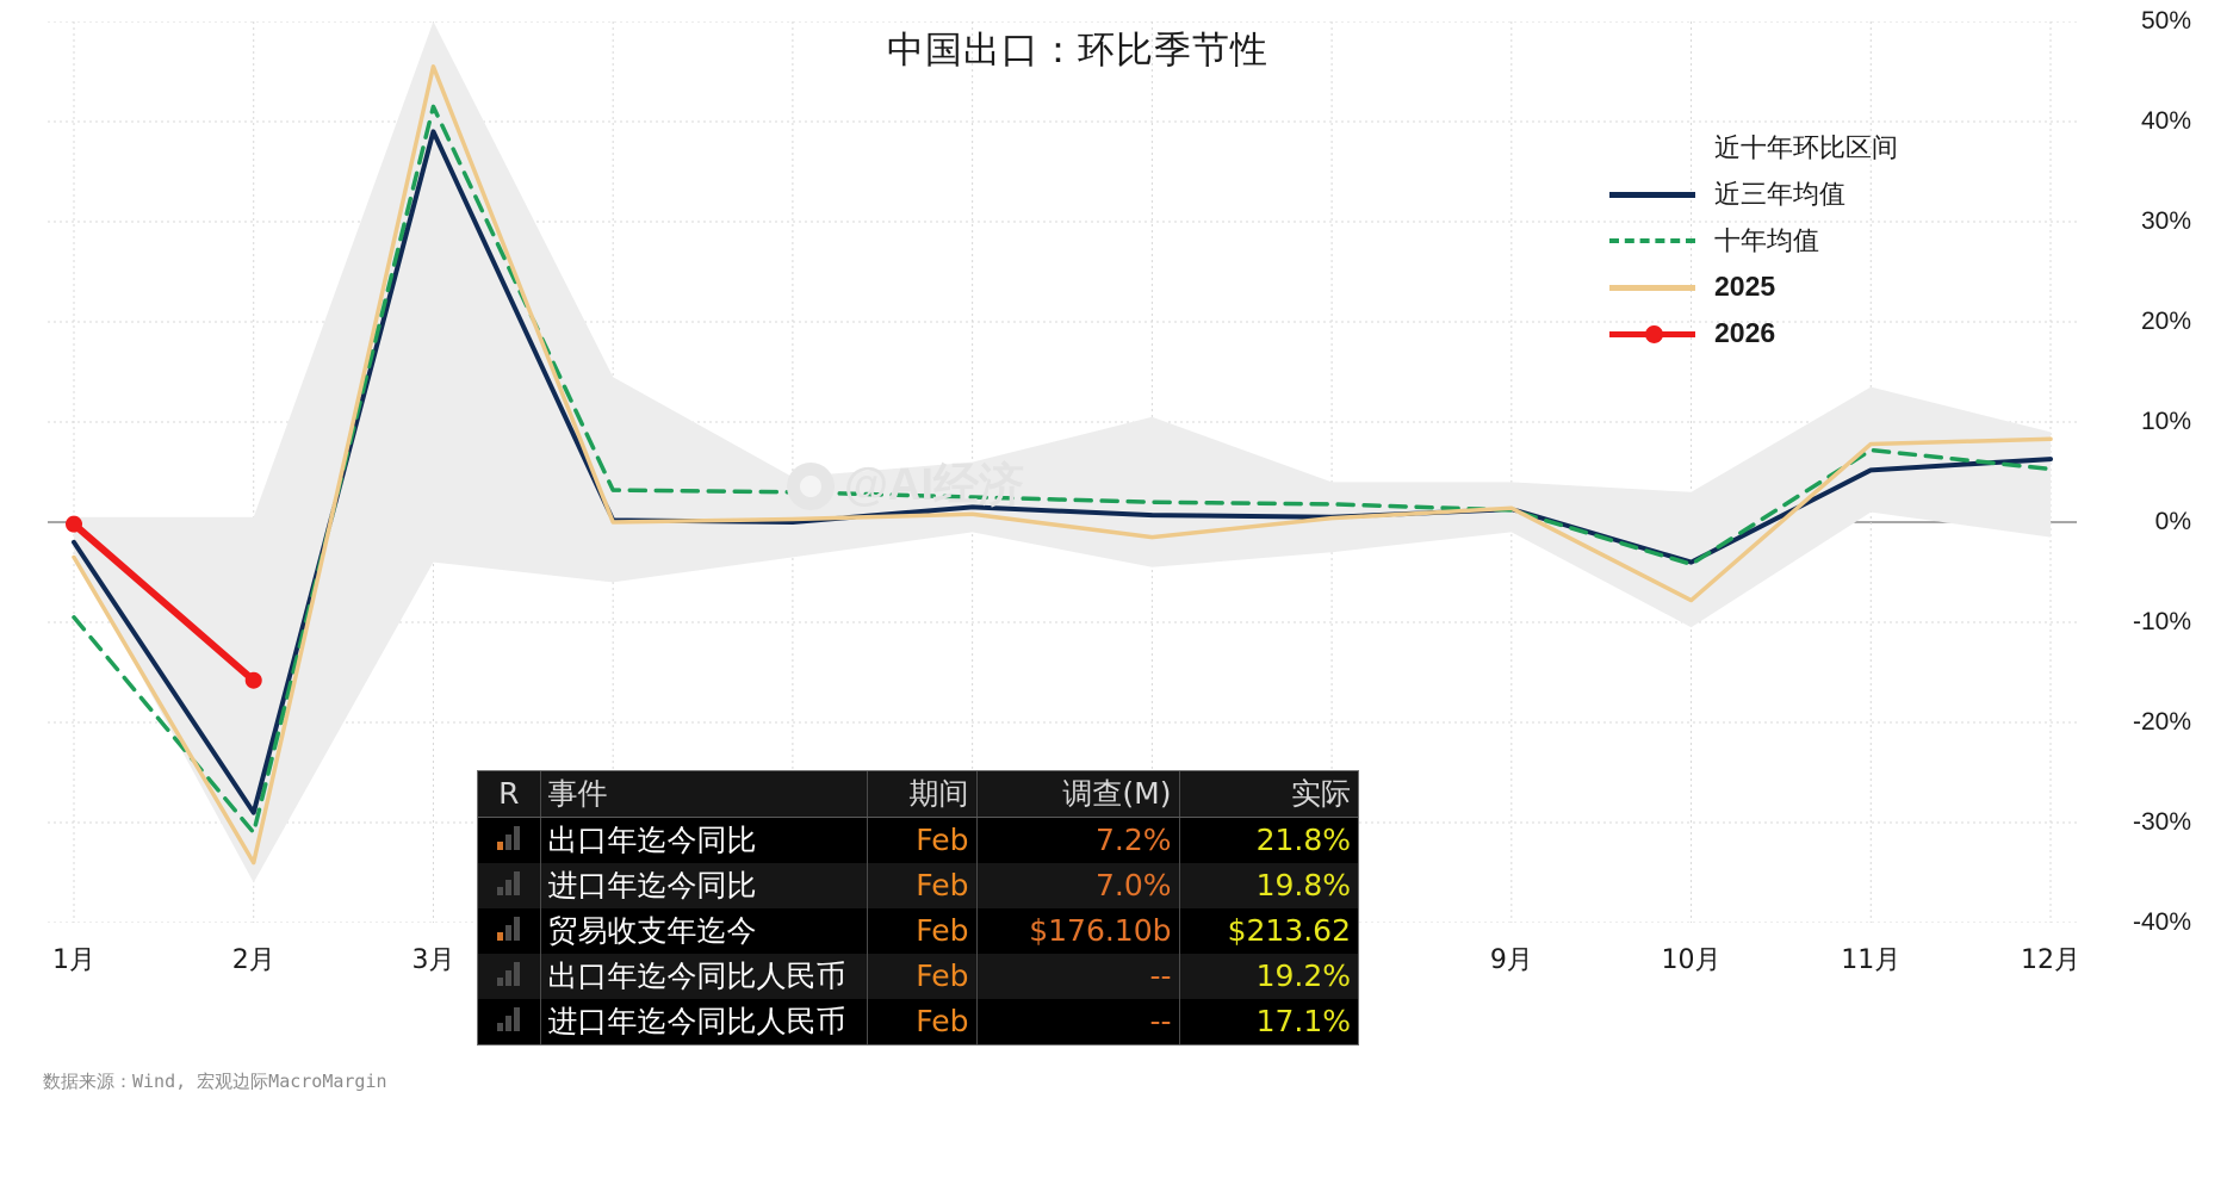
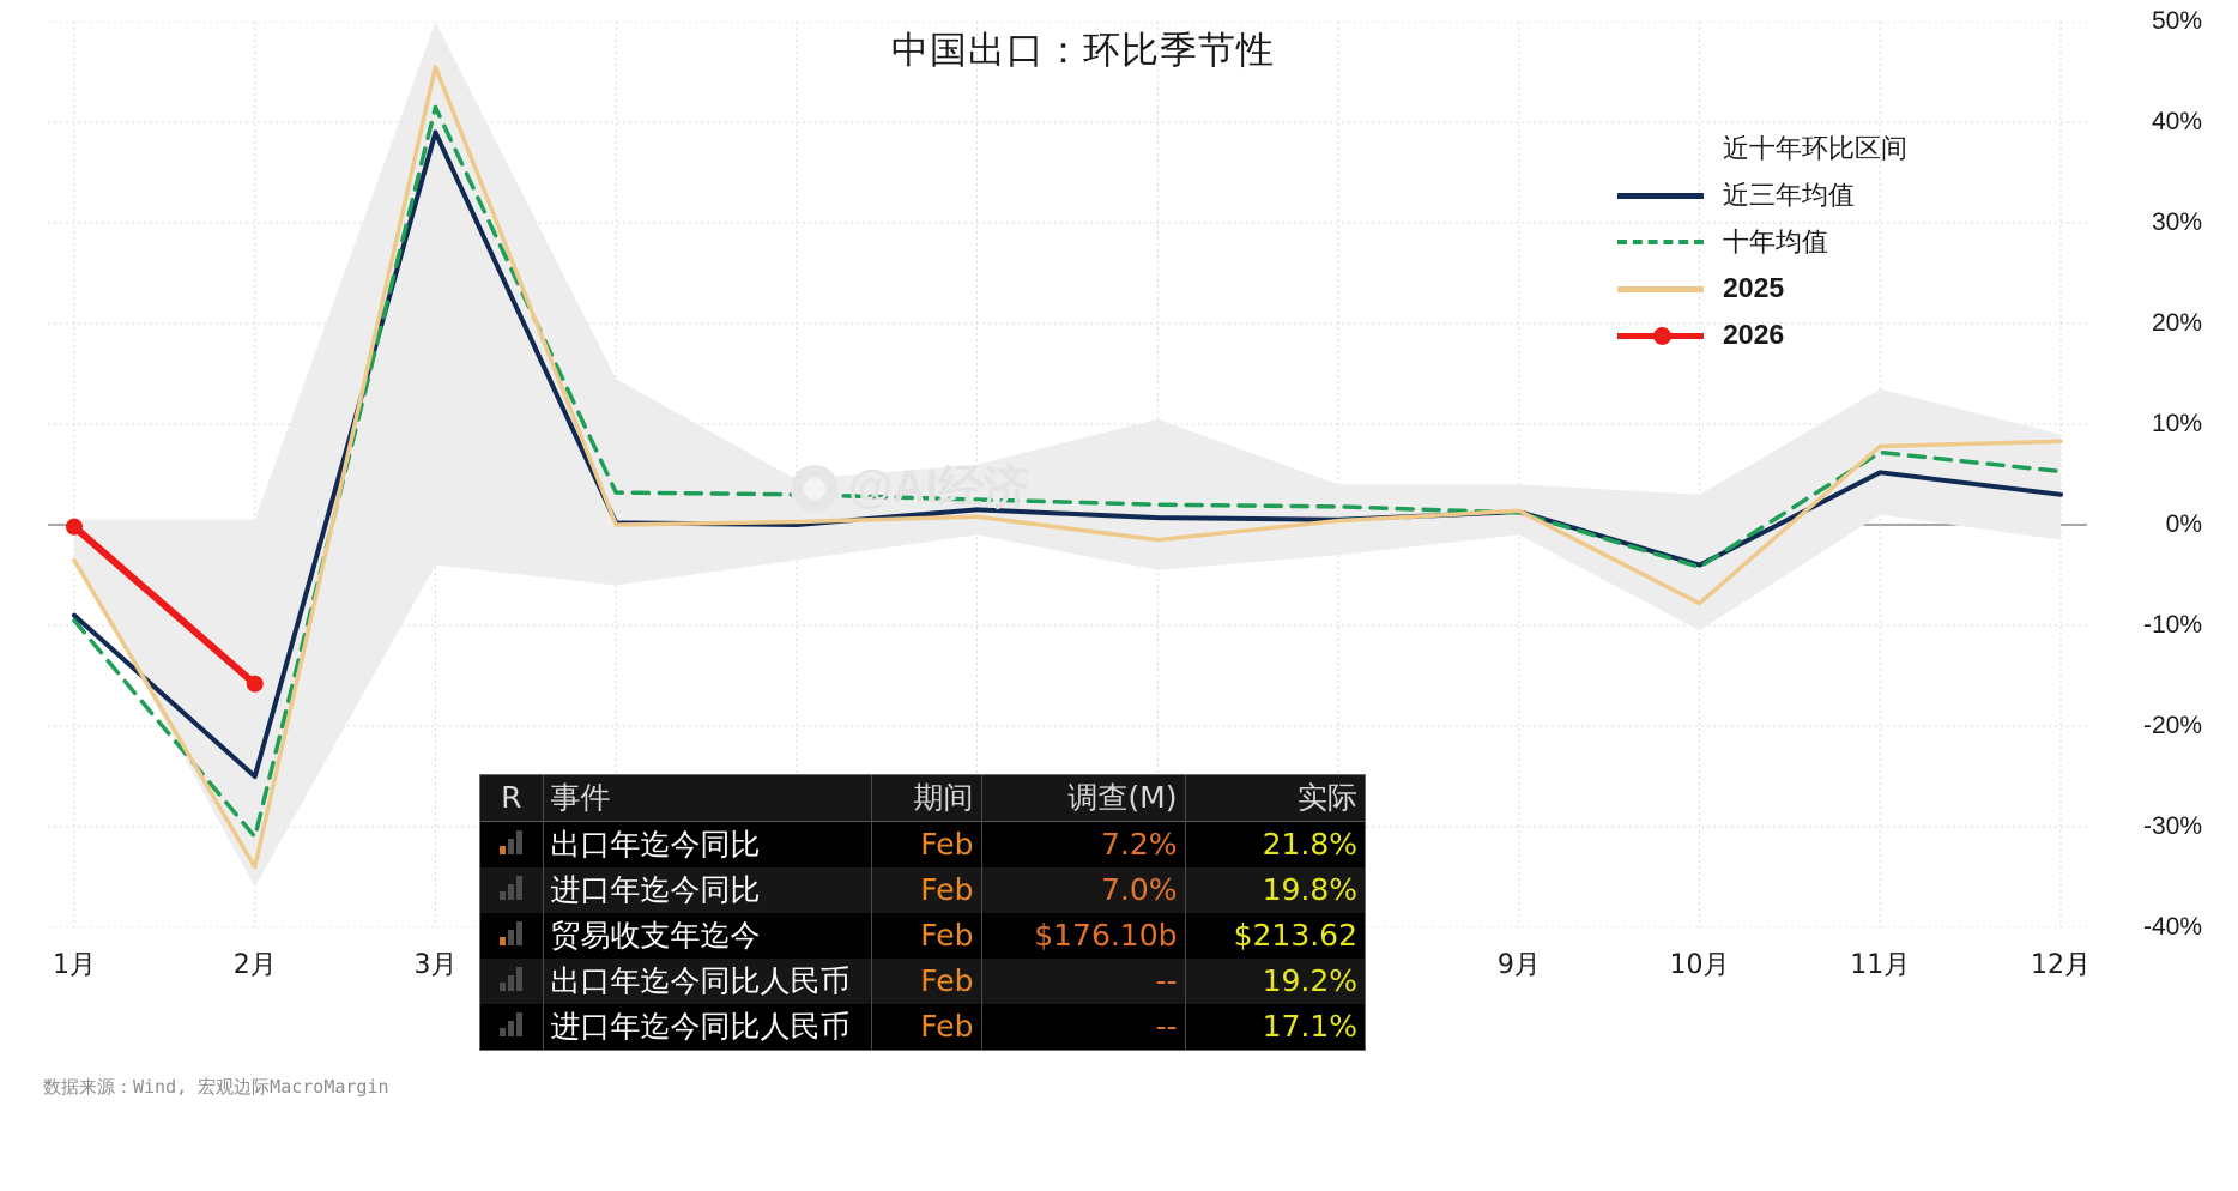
近三年均值/1月: -2% -> -9%
近三年均值/2月: -29% -> -25%
近三年均值/12月: 6% -> 3%
